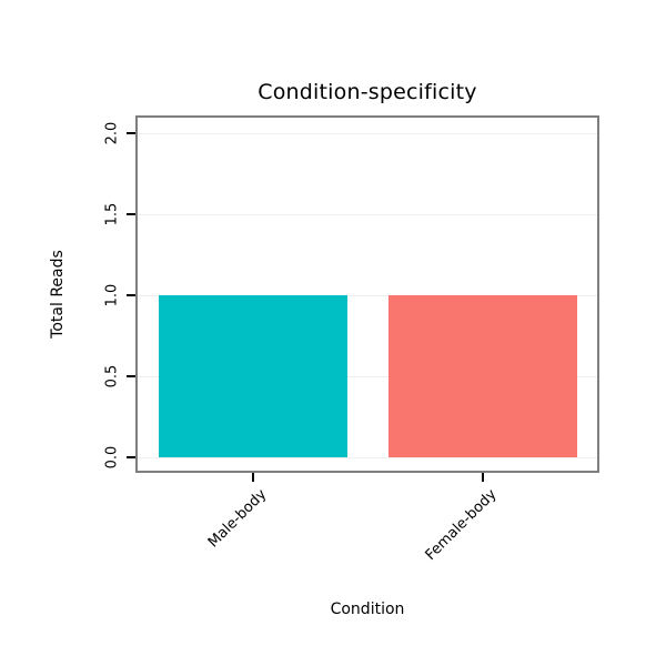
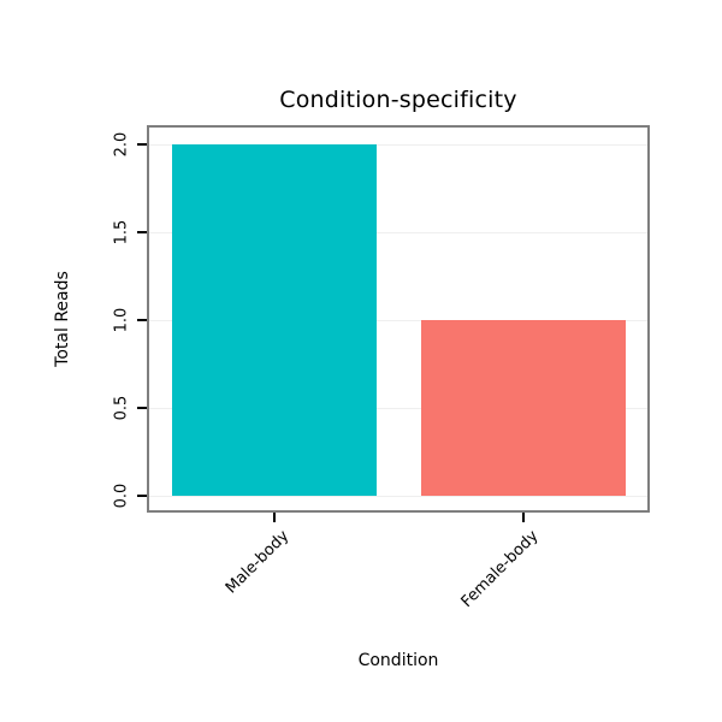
Male-body: 1 -> 2
